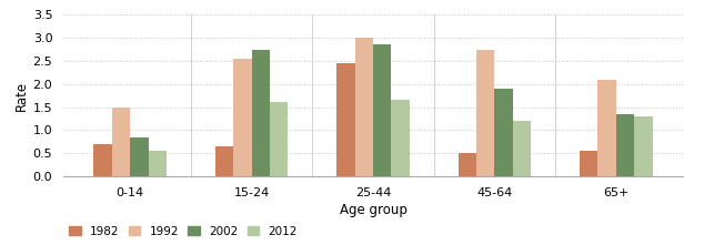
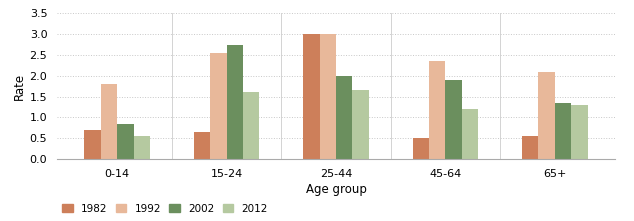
1992/0-14: 1.50 -> 1.80
1982/25-44: 2.45 -> 3.00
2002/25-44: 2.85 -> 2.00
1992/45-64: 2.75 -> 2.35
